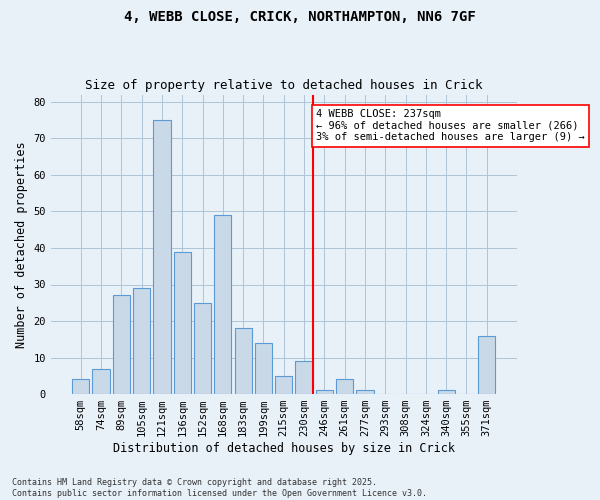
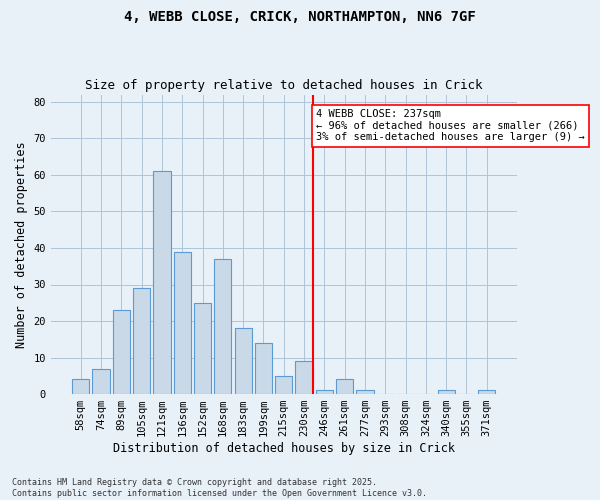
89sqm: 27 -> 23
121sqm: 75 -> 61
168sqm: 49 -> 37
371sqm: 16 -> 1
